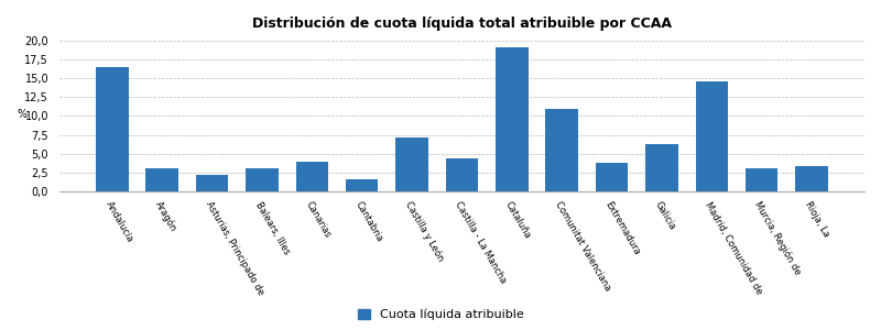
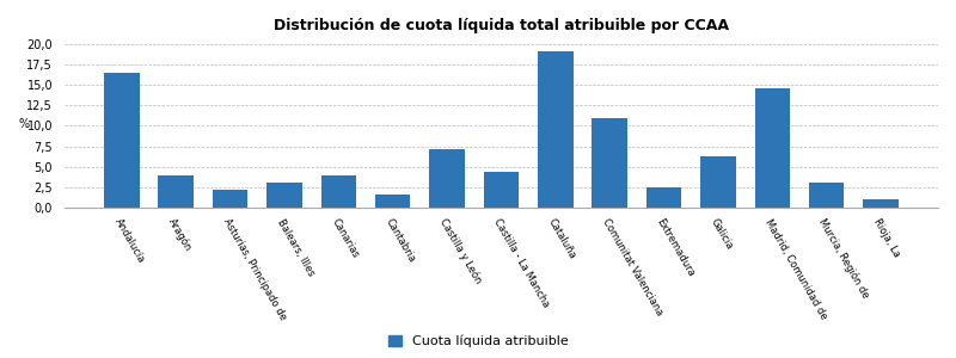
Aragón: 3,0 -> 4,0
Extremadura: 3,8 -> 2,5
Rioja, La: 3,4 -> 1,0
